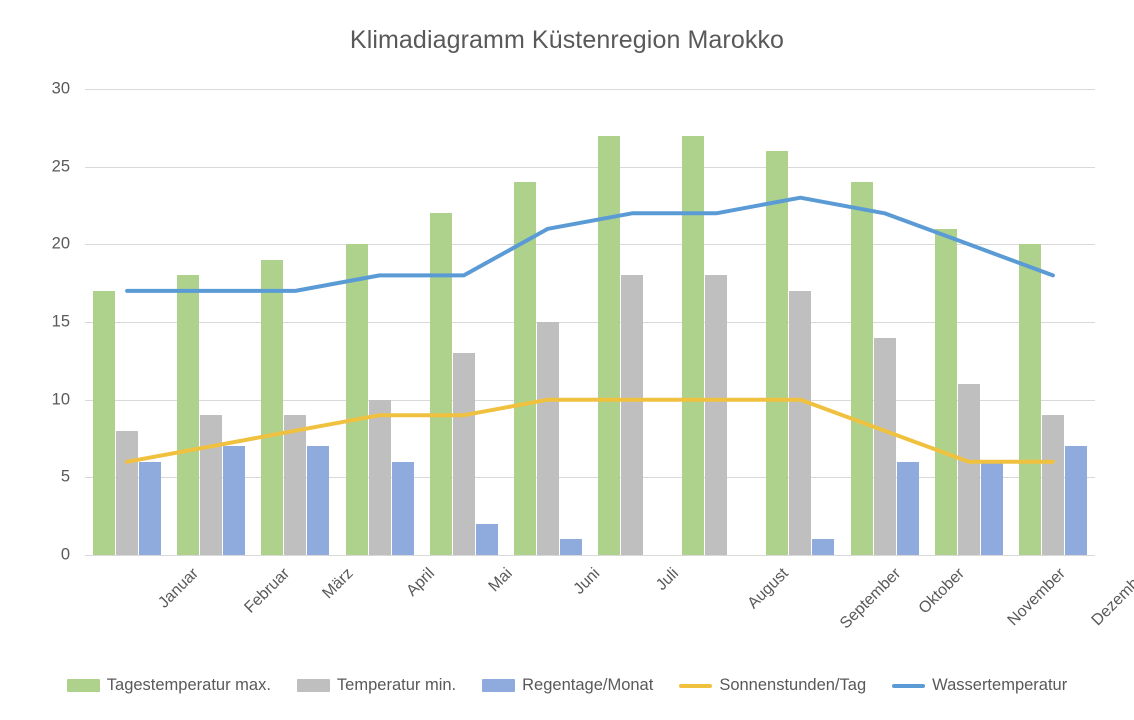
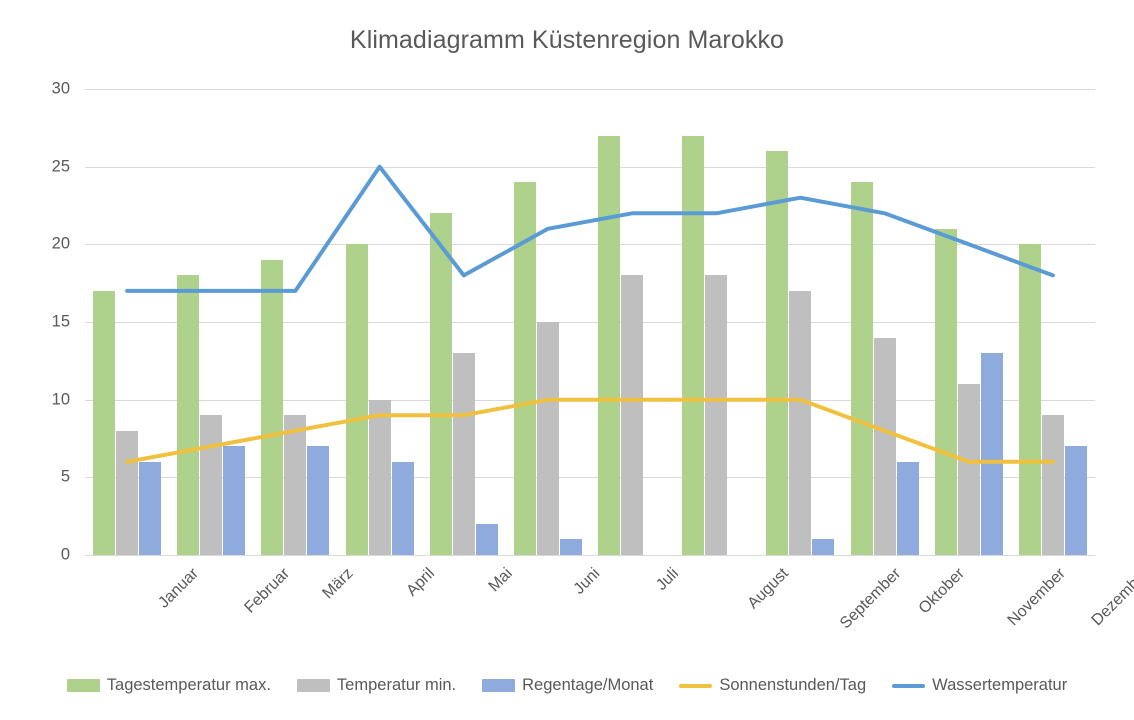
Wassertemperatur/April: 18 -> 25
Regentage/Monat/November: 6 -> 13
